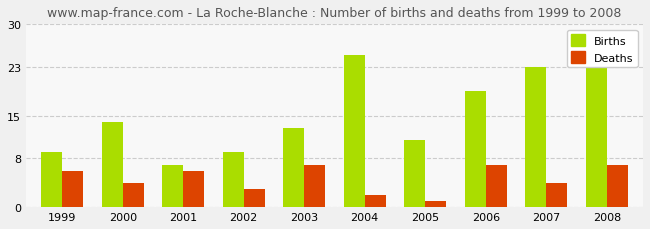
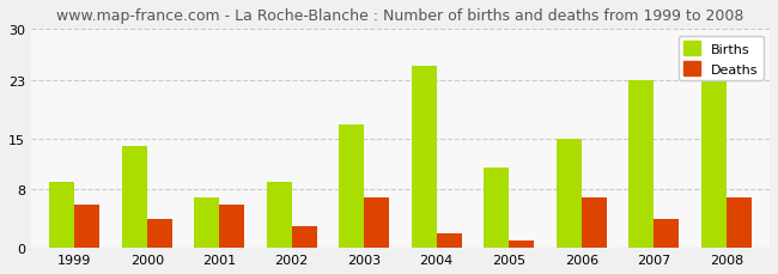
Births/2003: 13 -> 17
Births/2006: 19 -> 15
